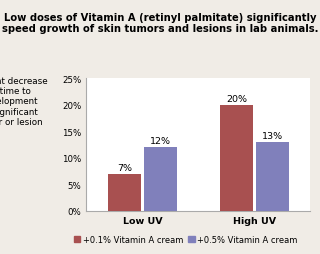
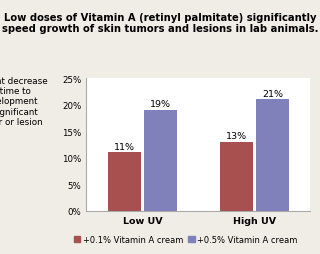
+0.1% Vitamin A cream/Low UV: 7% -> 11%
+0.5% Vitamin A cream/Low UV: 12% -> 19%
+0.1% Vitamin A cream/High UV: 20% -> 13%
+0.5% Vitamin A cream/High UV: 13% -> 21%
